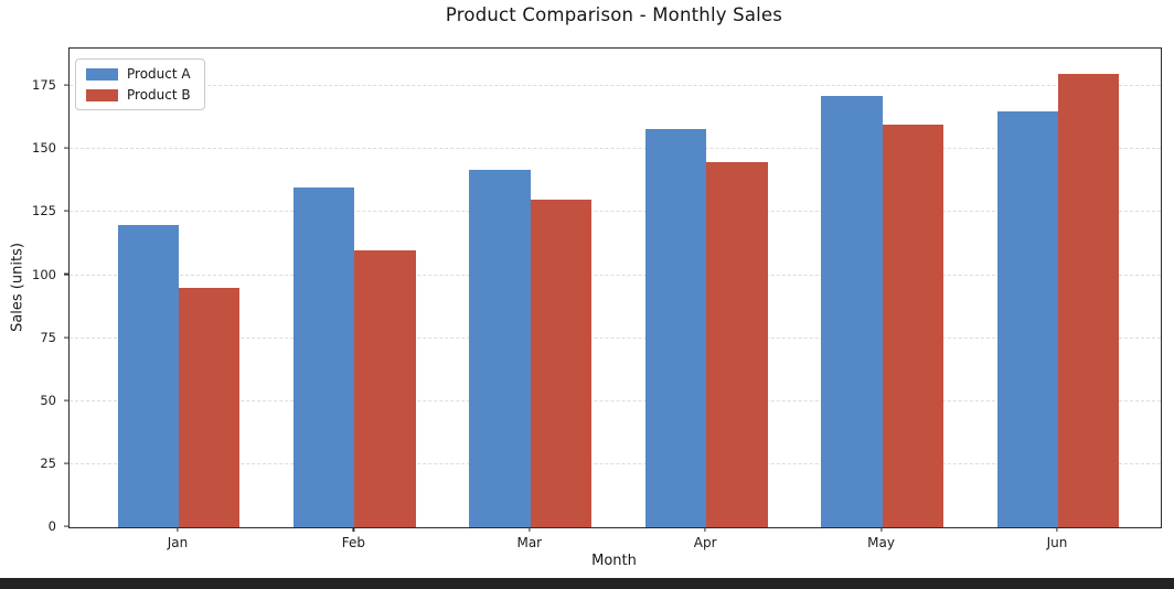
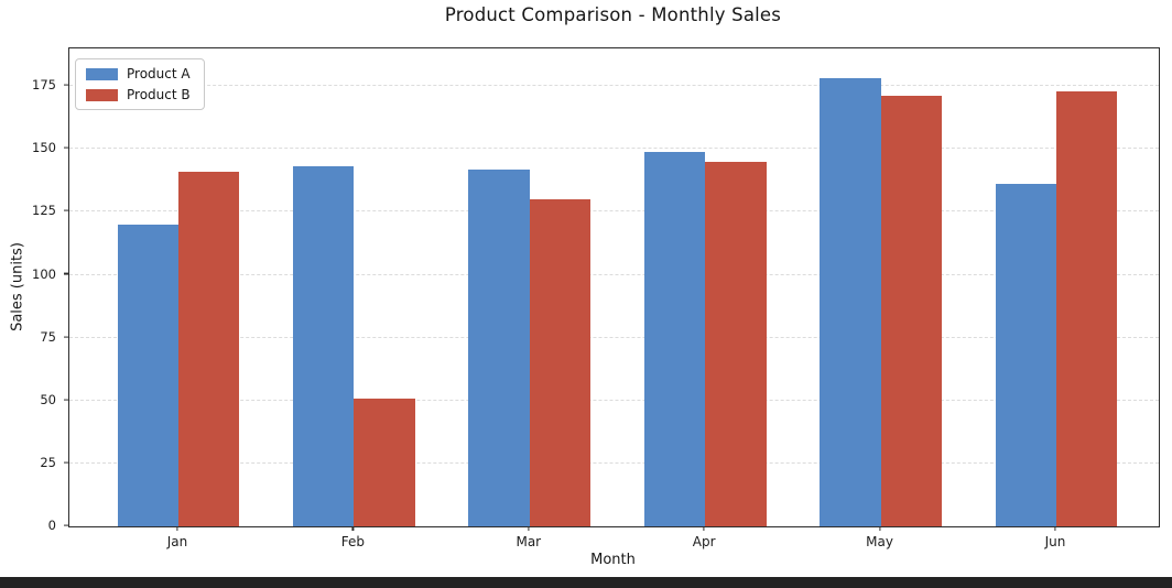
Product B/Jan: 95 -> 141
Product A/Feb: 135 -> 143
Product B/Feb: 110 -> 51
Product A/Apr: 158 -> 149
Product A/May: 171 -> 178
Product B/May: 160 -> 171
Product A/Jun: 165 -> 136
Product B/Jun: 180 -> 173
